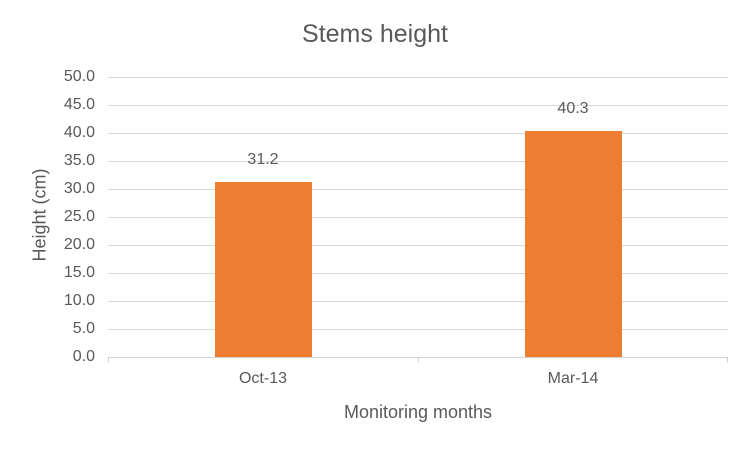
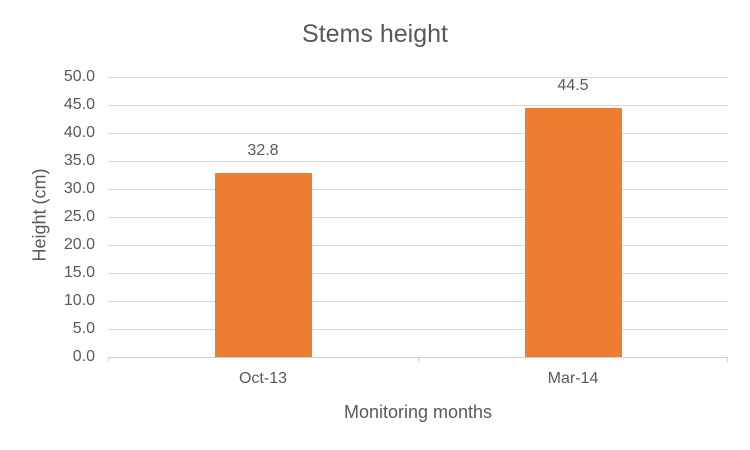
Oct-13: 31.2 -> 32.8
Mar-14: 40.3 -> 44.5
